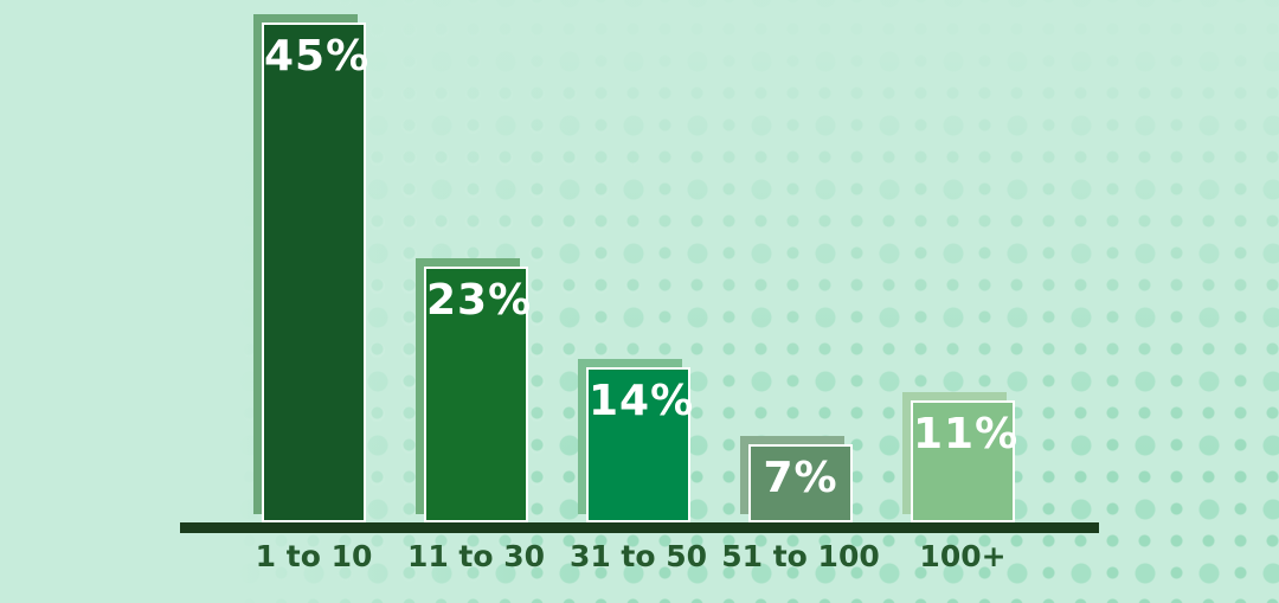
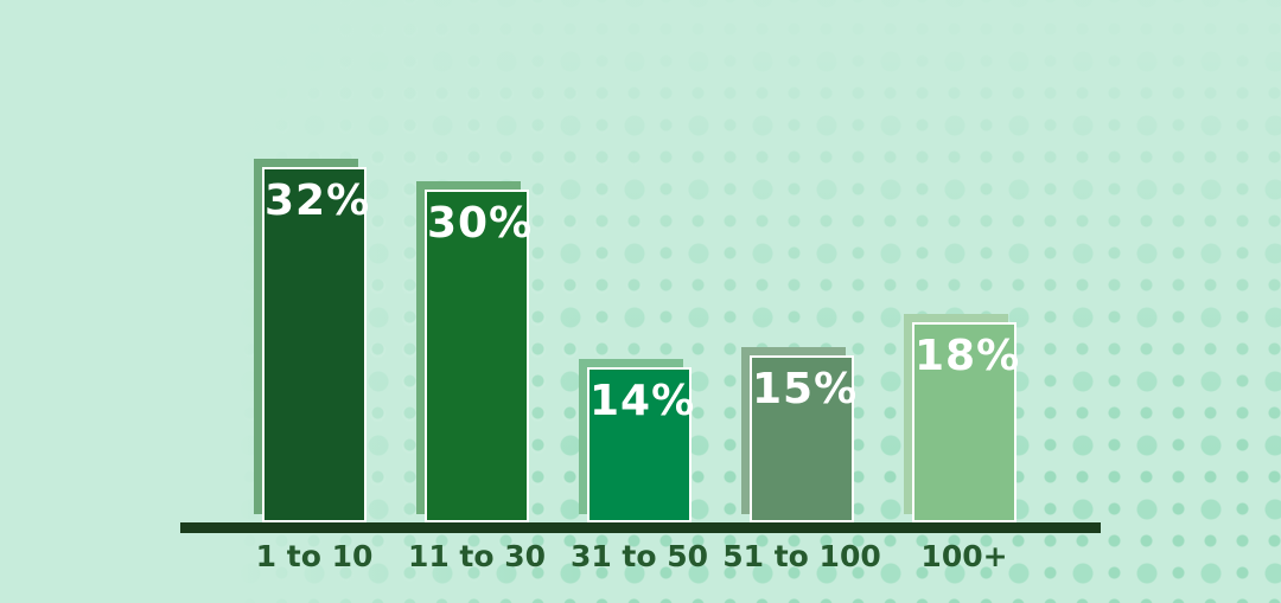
1 to 10: 45% -> 32%
11 to 30: 23% -> 30%
51 to 100: 7% -> 15%
100+: 11% -> 18%
